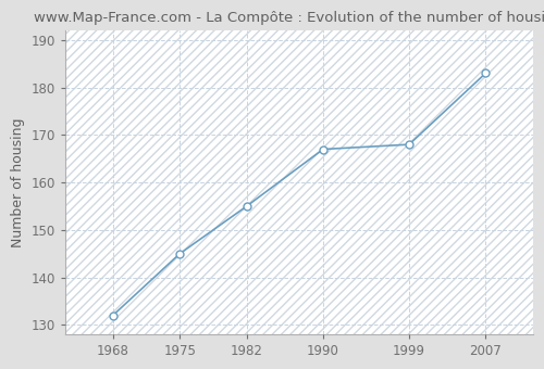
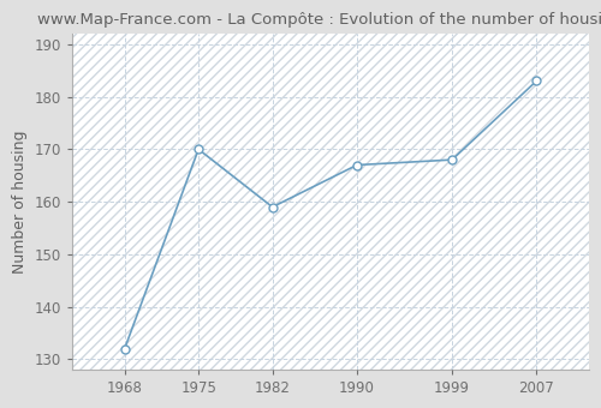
1975: 145 -> 170
1982: 155 -> 159
